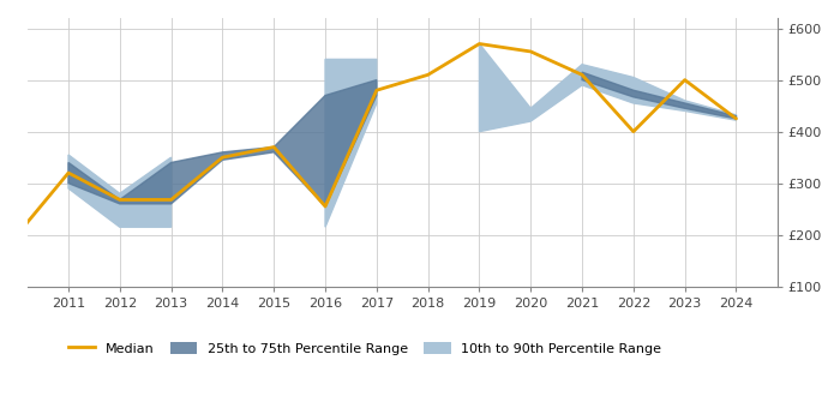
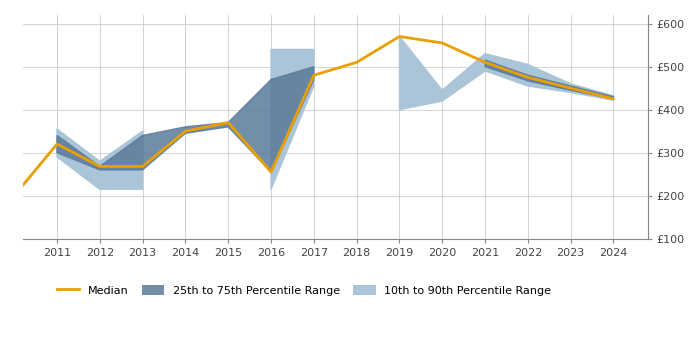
2022: £400 -> £475
2023: £500 -> £450
